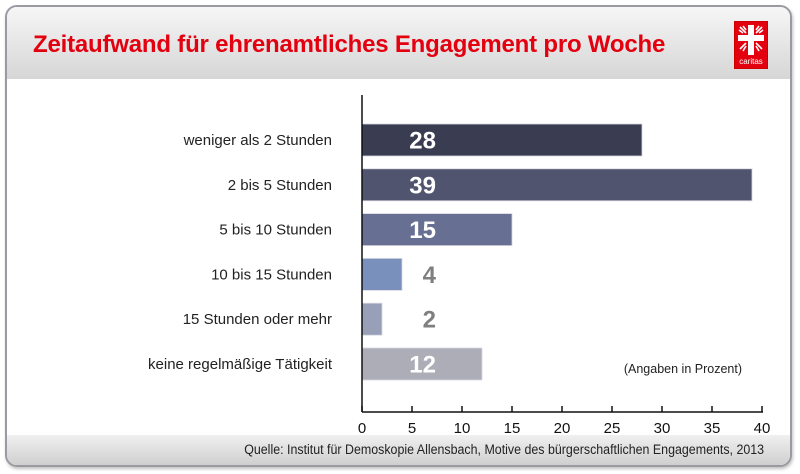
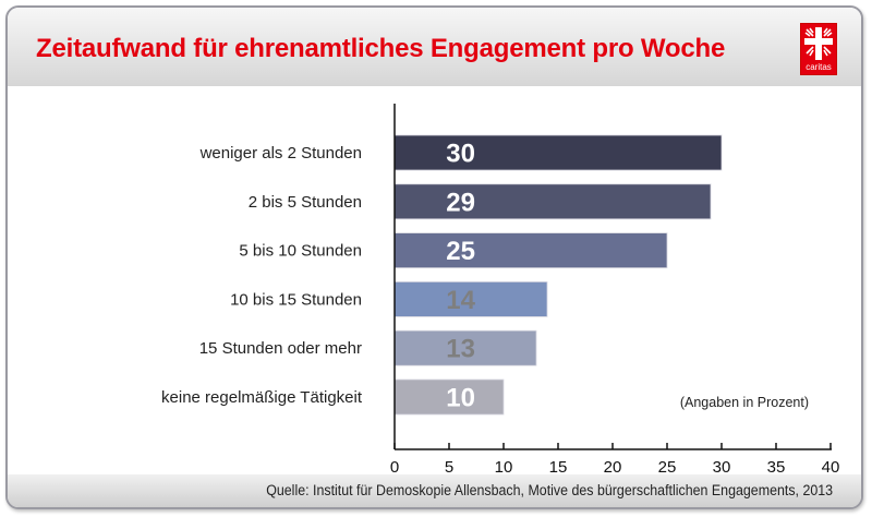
weniger als 2 Stunden: 28 -> 30
2 bis 5 Stunden: 39 -> 29
5 bis 10 Stunden: 15 -> 25
10 bis 15 Stunden: 4 -> 14
15 Stunden oder mehr: 2 -> 13
keine regelmäßige Tätigkeit: 12 -> 10
